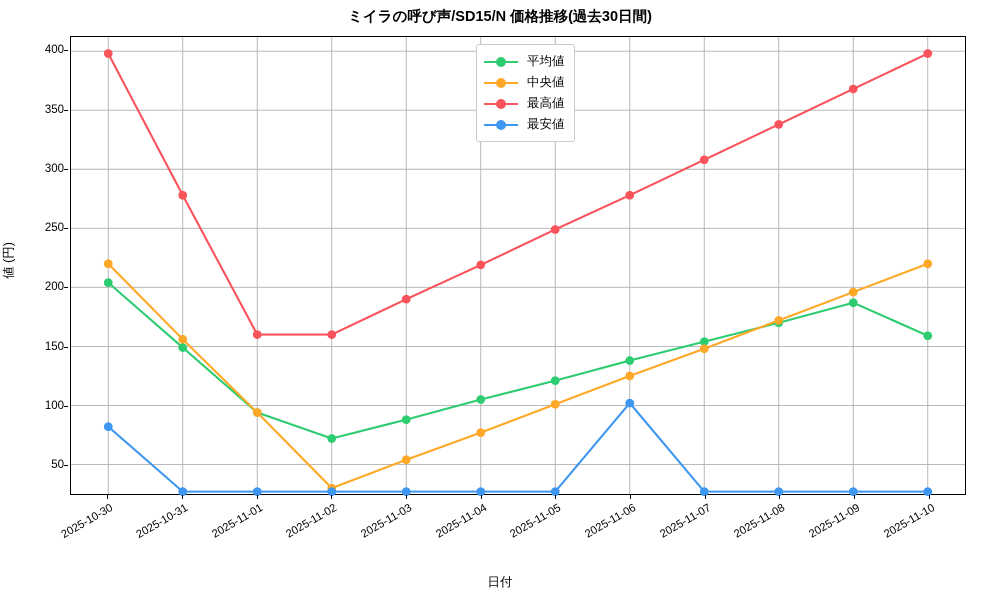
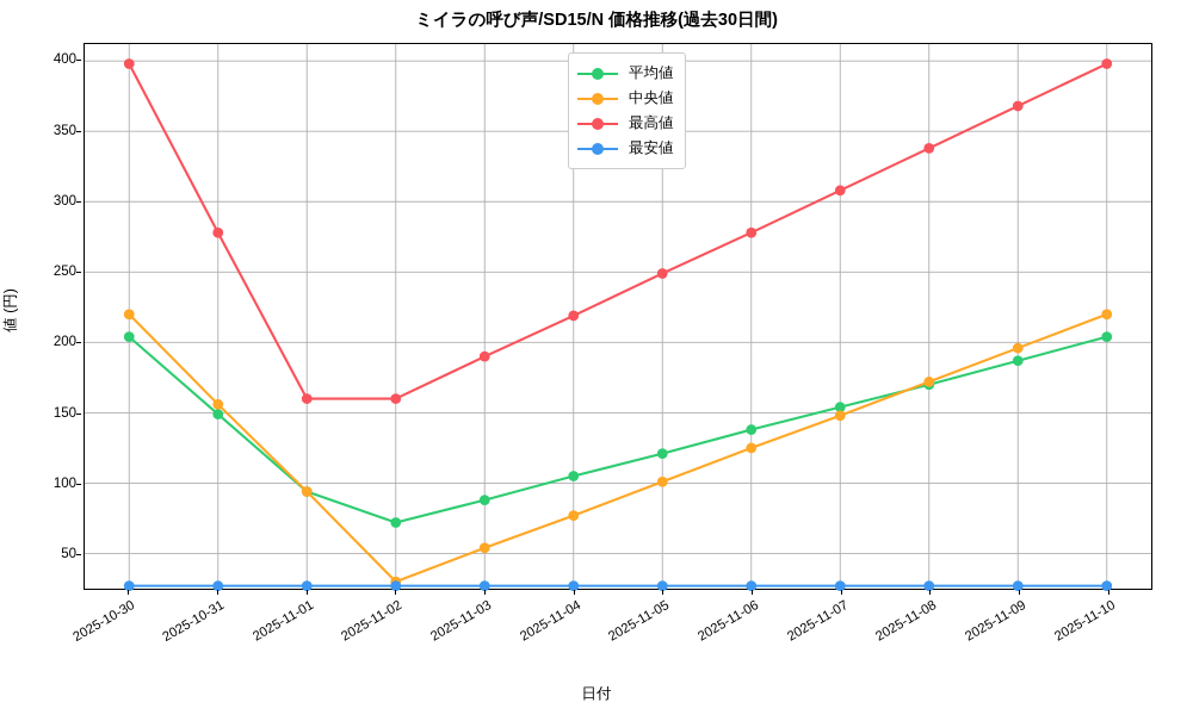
最安値/2025-10-30: 82 -> 27
最安値/2025-11-06: 102 -> 27
平均値/2025-11-10: 159 -> 204
